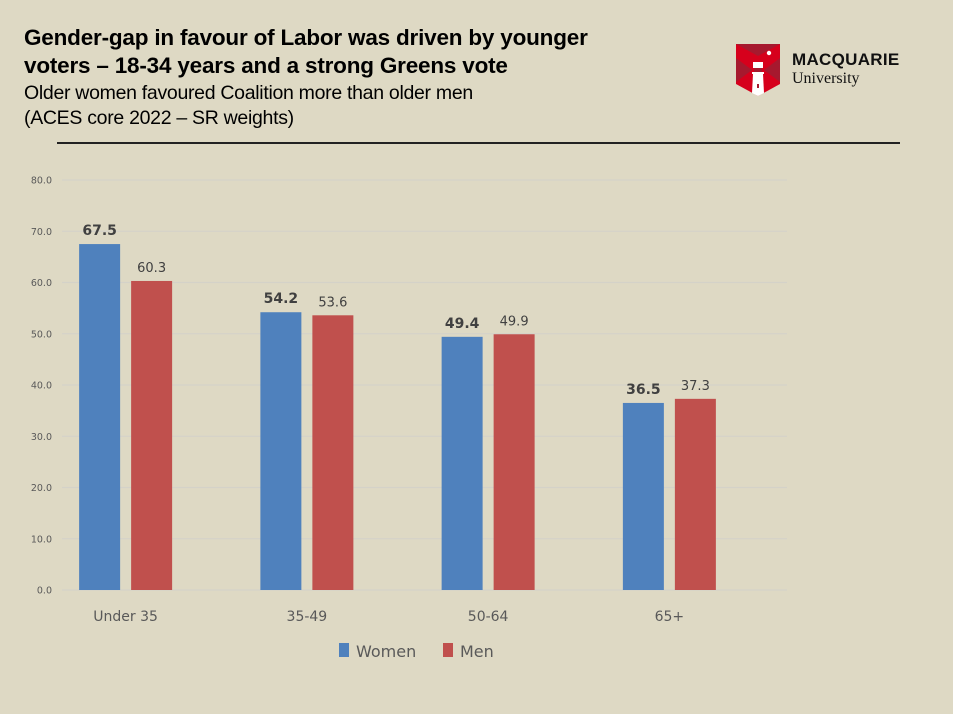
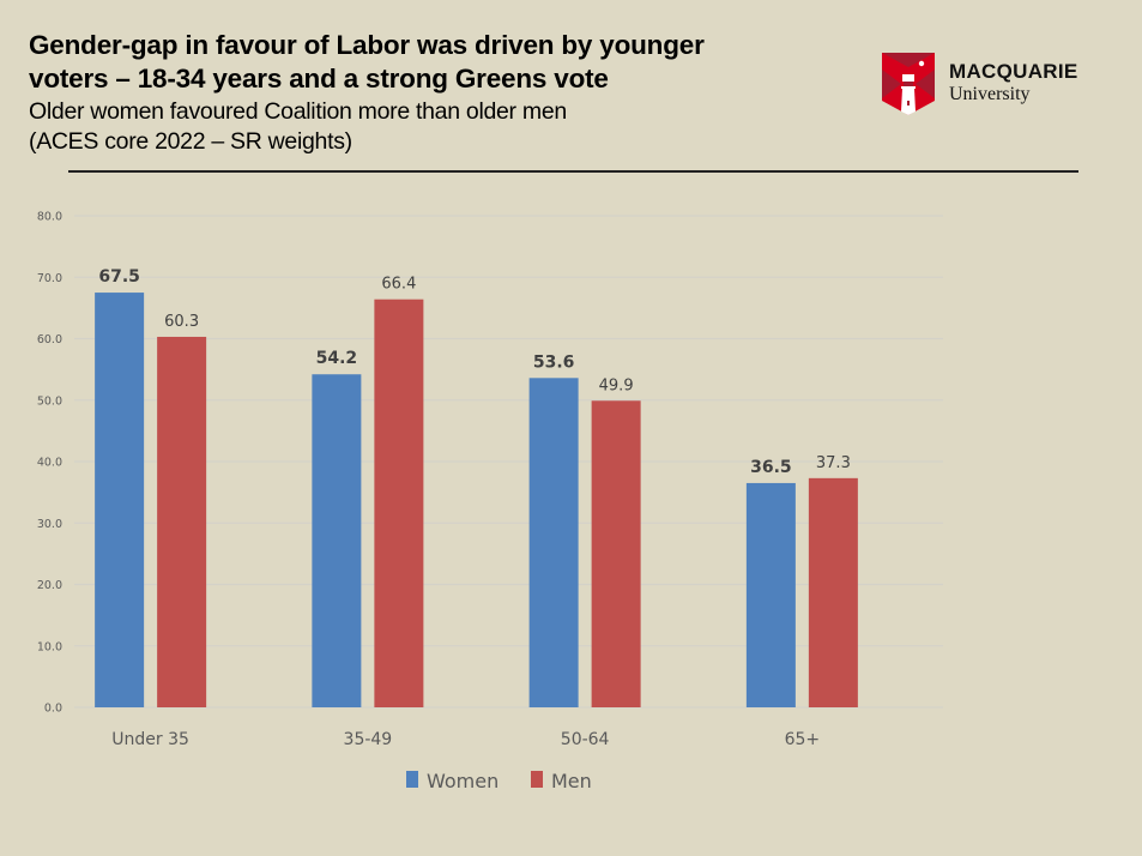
Men/35-49: 53.6 -> 66.4
Women/50-64: 49.4 -> 53.6
